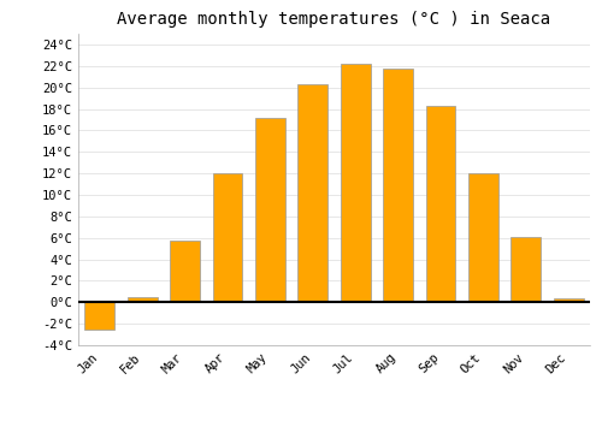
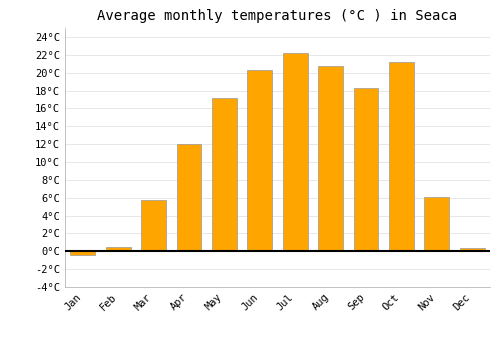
Jan: -2.5°C -> -0.4°C
Aug: 21.8°C -> 20.8°C
Oct: 12.0°C -> 21.2°C
